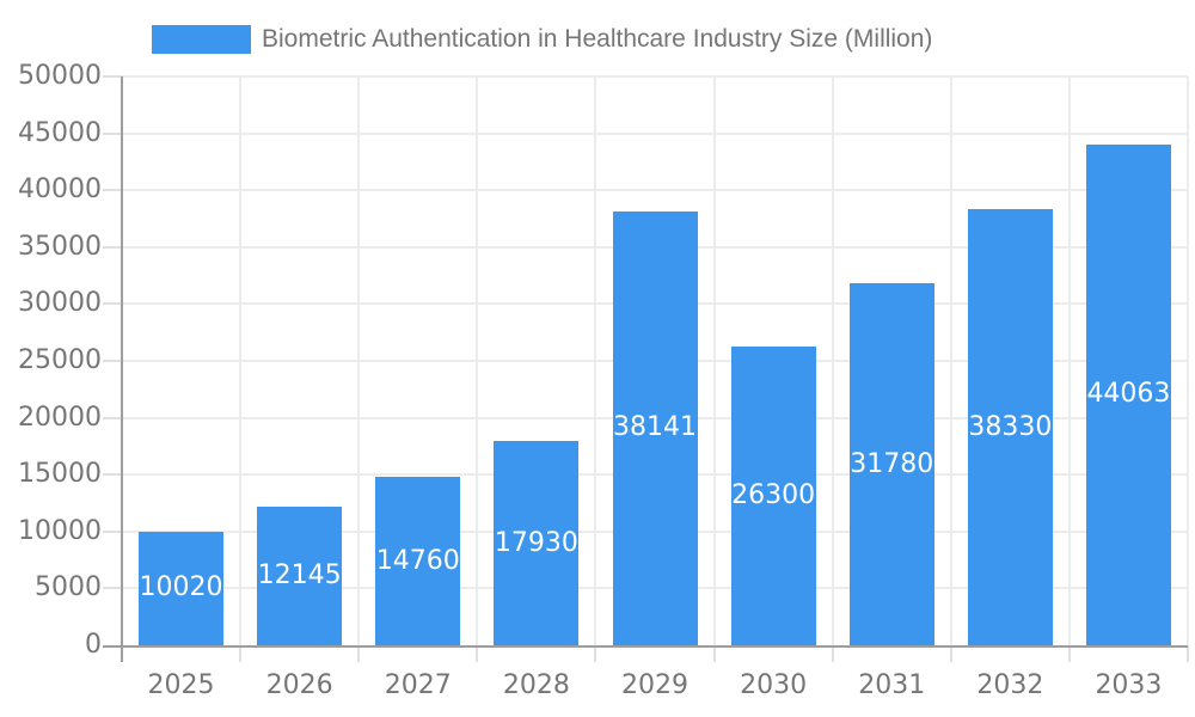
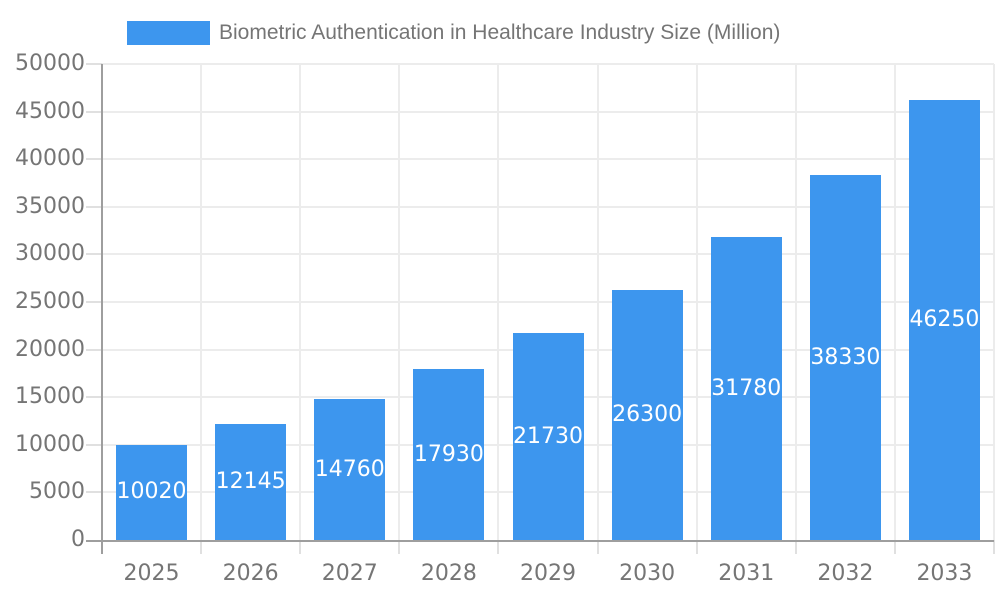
2029: 38141 -> 21730
2033: 44063 -> 46250
